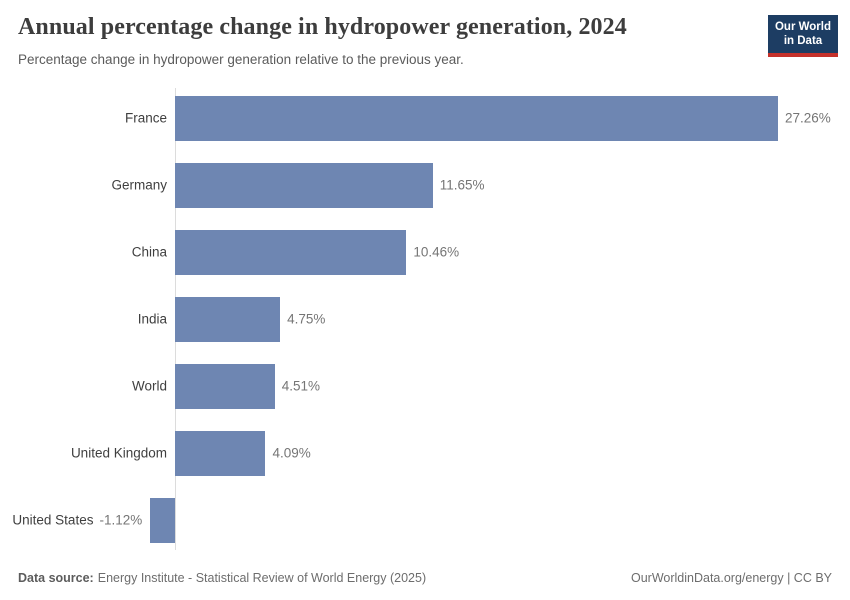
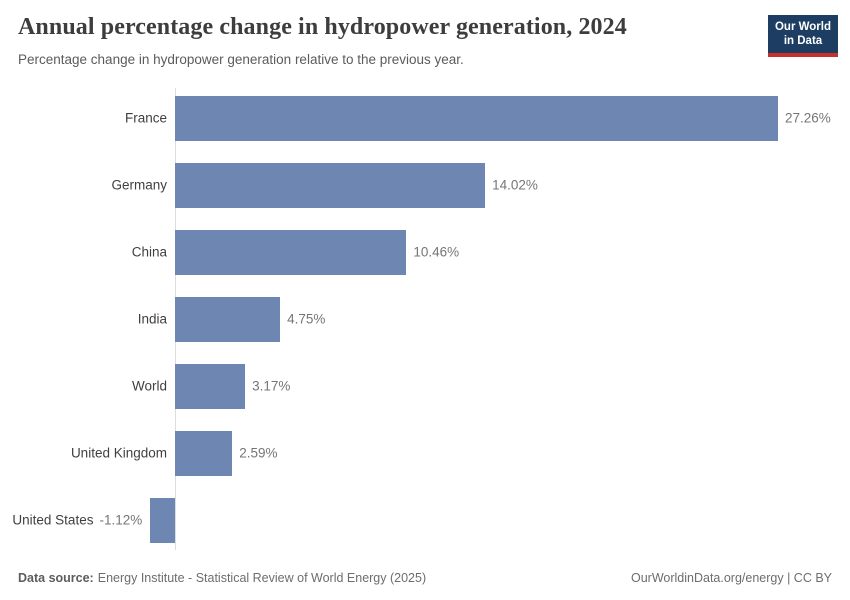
Germany: 11.65% -> 14.02%
World: 4.51% -> 3.17%
United Kingdom: 4.09% -> 2.59%
